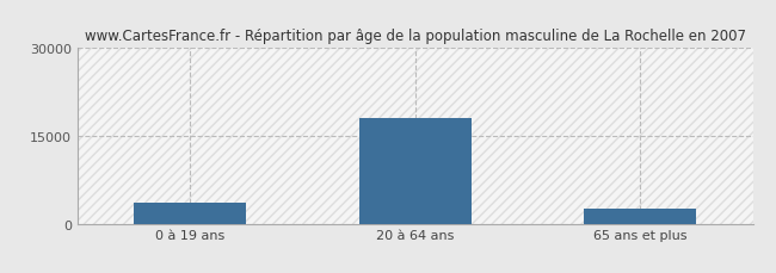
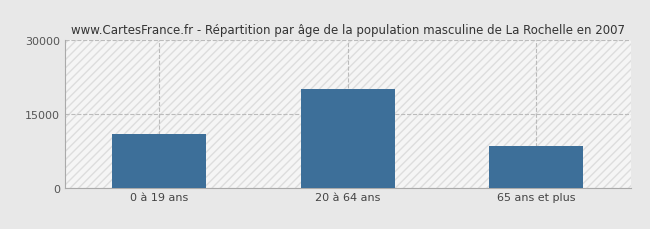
0 à 19 ans: 3600 -> 11000
20 à 64 ans: 18000 -> 20000
65 ans et plus: 2500 -> 8500
